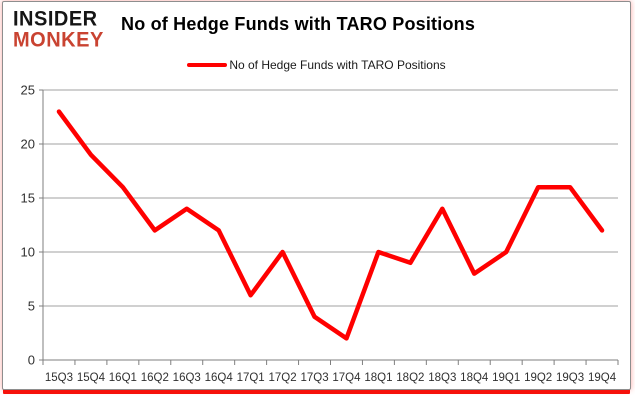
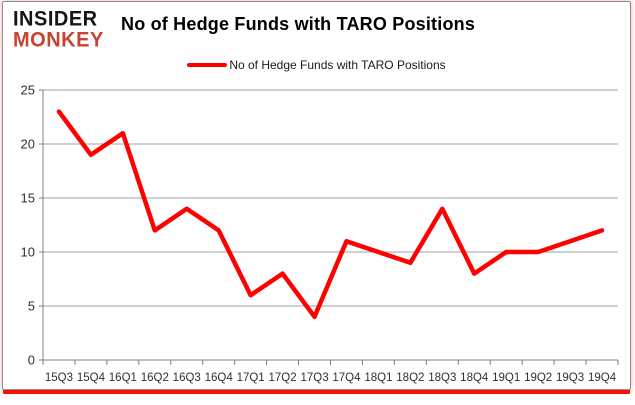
16Q1: 16 -> 21
17Q2: 10 -> 8
17Q4: 2 -> 11
19Q2: 16 -> 10
19Q3: 16 -> 11
